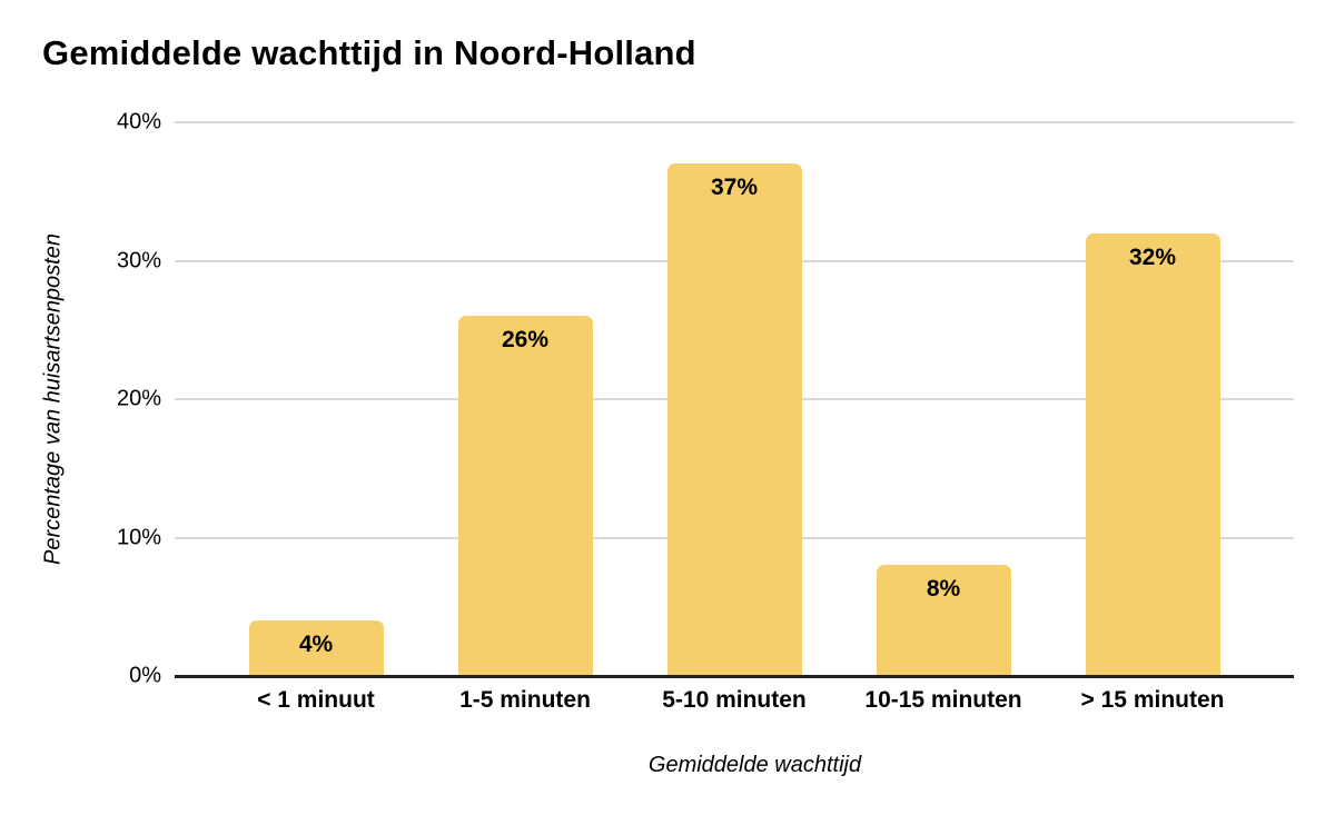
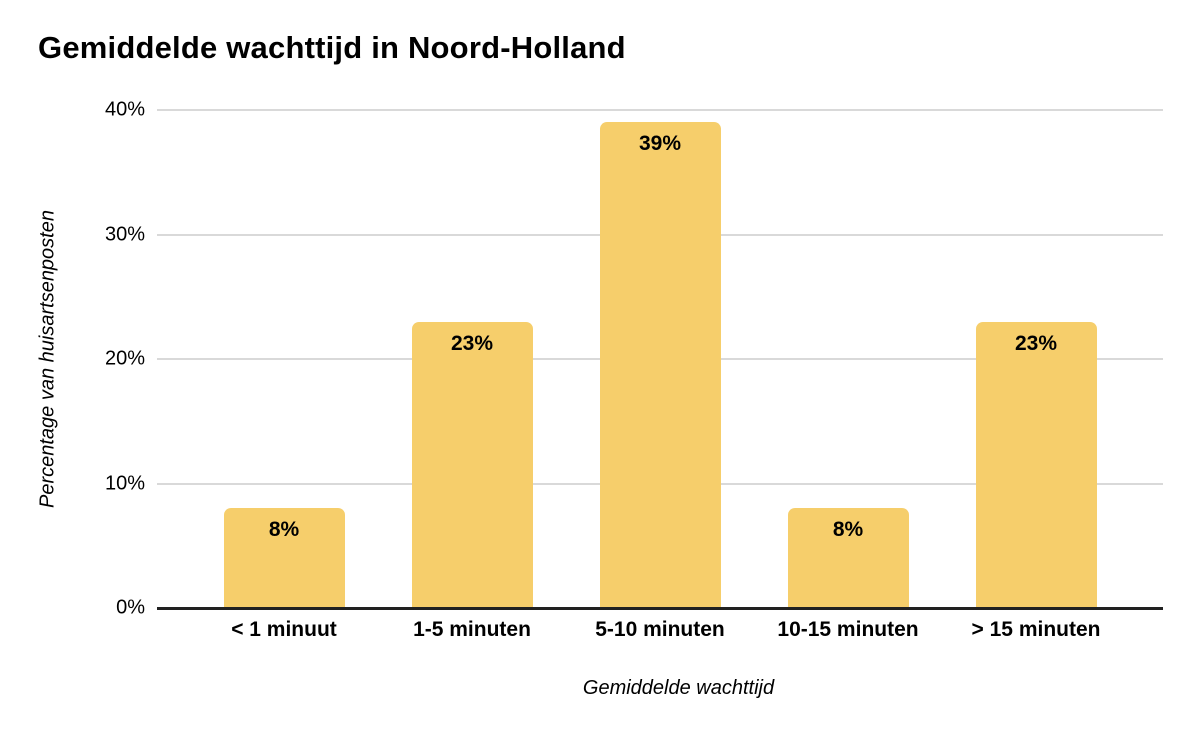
< 1 minuut: 4% -> 8%
1-5 minuten: 26% -> 23%
5-10 minuten: 37% -> 39%
> 15 minuten: 32% -> 23%
